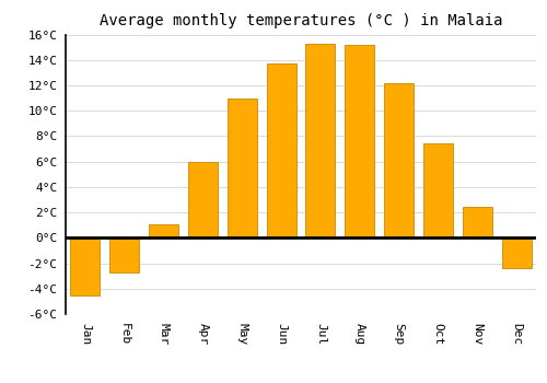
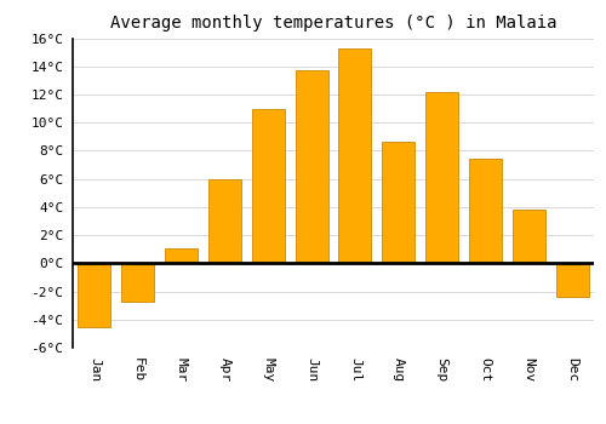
Aug: 15.2°C -> 8.6°C
Nov: 2.4°C -> 3.8°C
